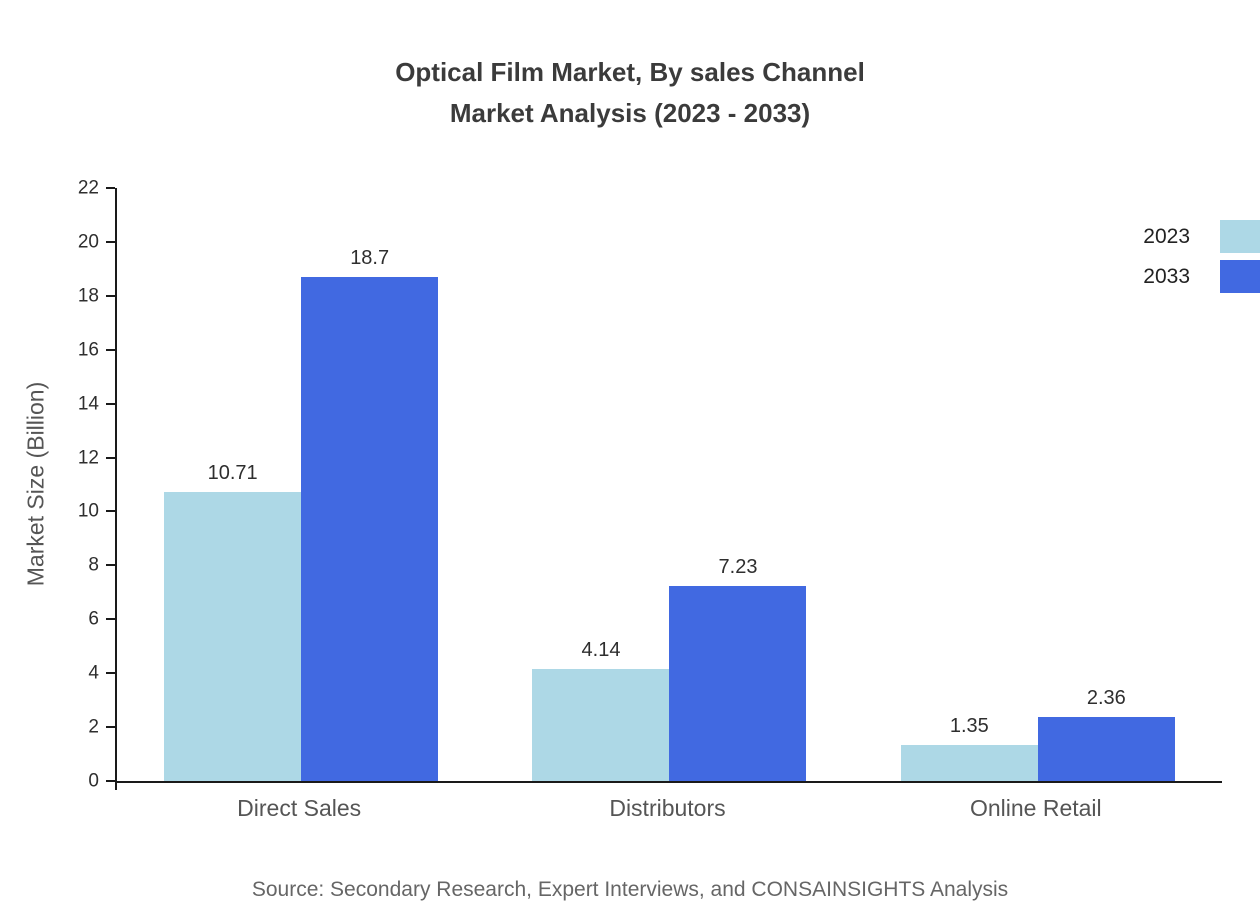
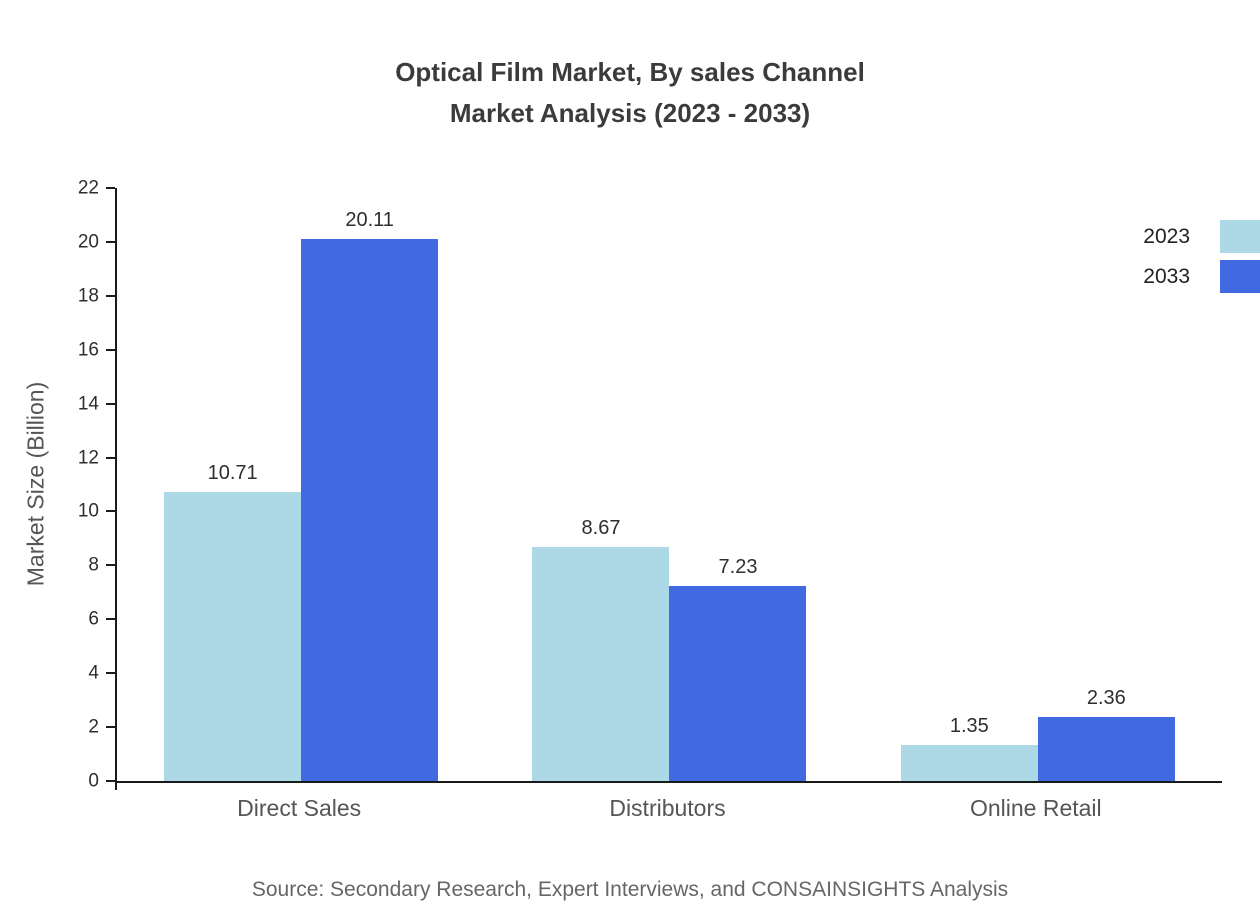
2033/Direct Sales: 18.7 -> 20.11
2023/Distributors: 4.14 -> 8.67
